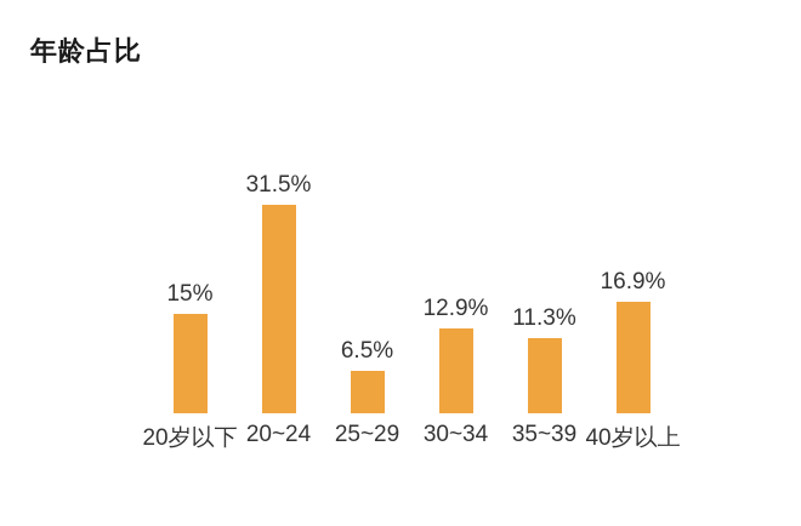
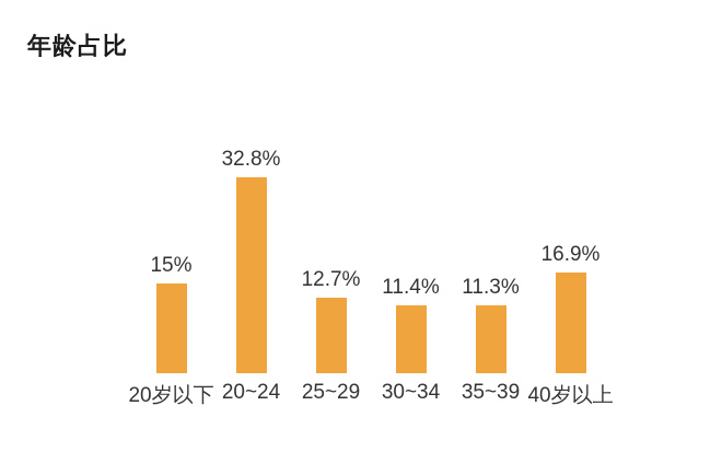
20~24: 31.5% -> 32.8%
25~29: 6.5% -> 12.7%
30~34: 12.9% -> 11.4%
